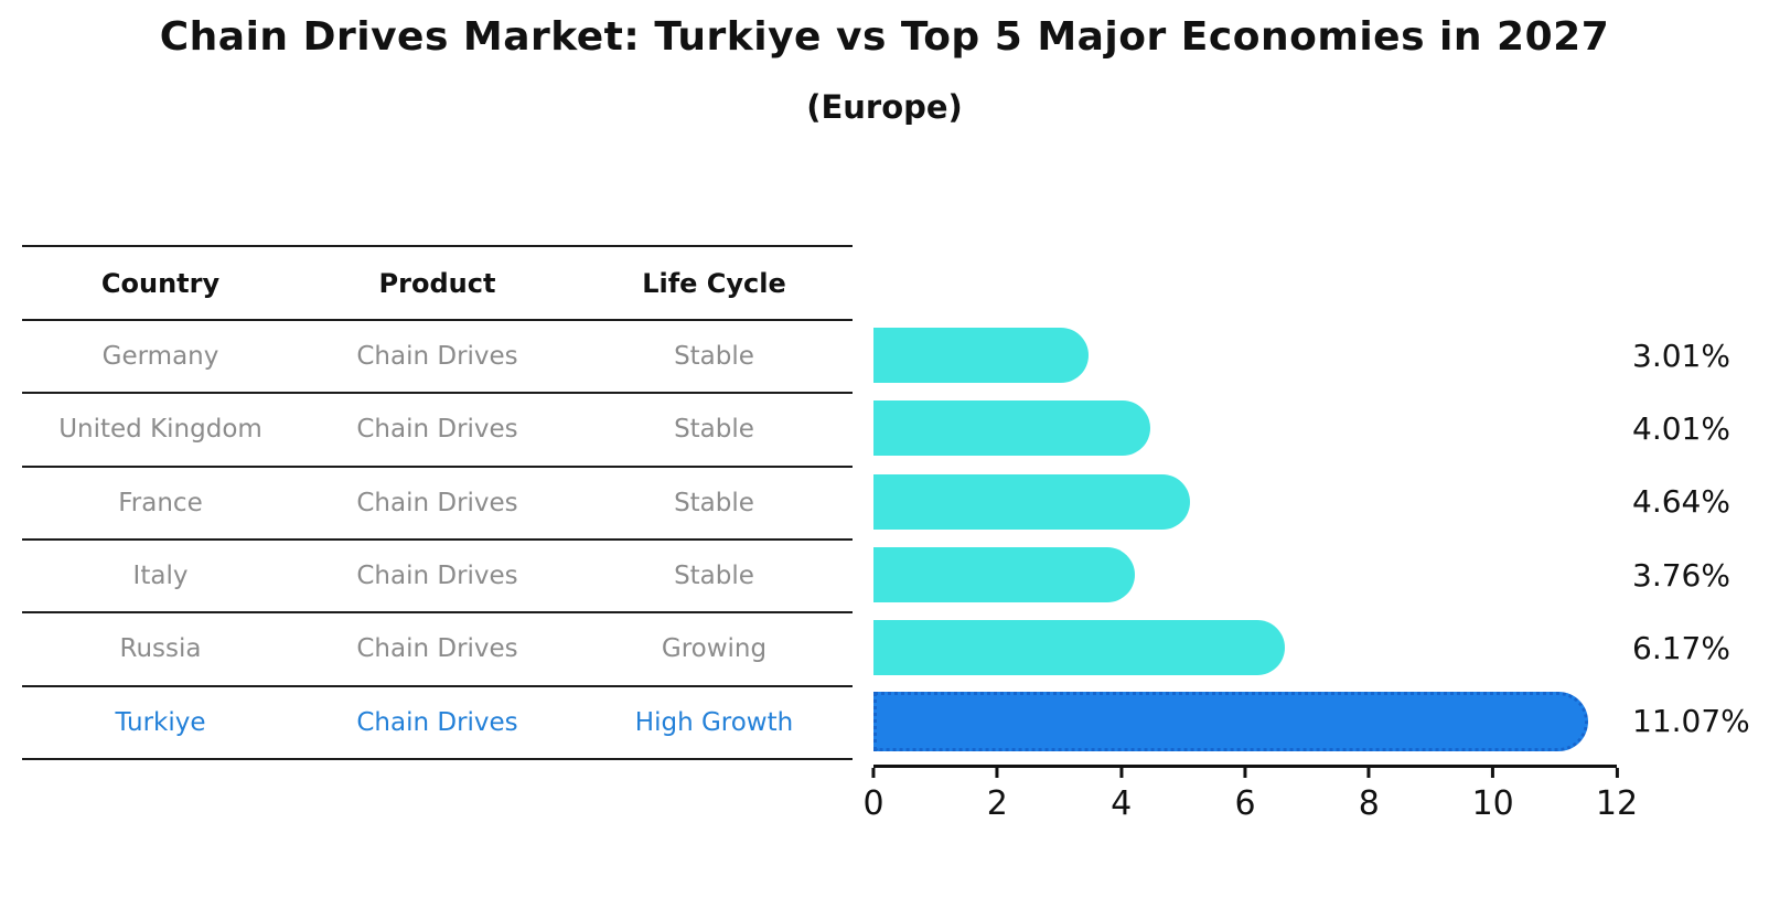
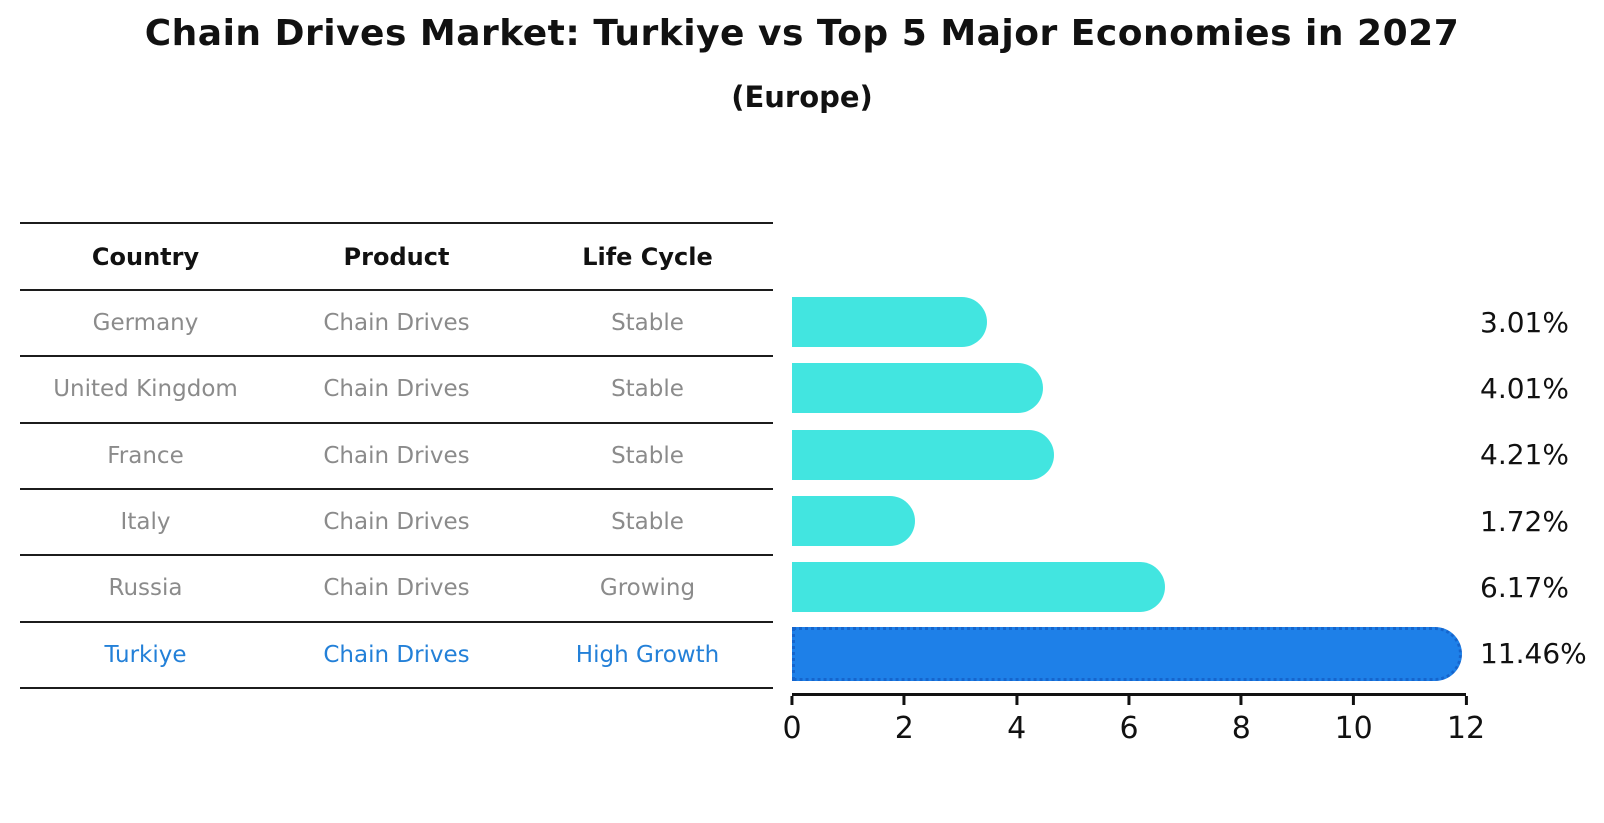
France: 4.64% -> 4.21%
Italy: 3.76% -> 1.72%
Turkiye: 11.07% -> 11.46%
